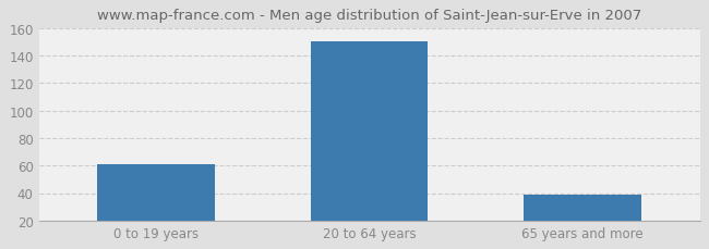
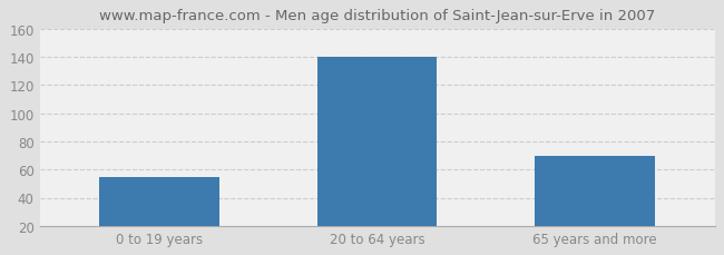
0 to 19 years: 61 -> 55
20 to 64 years: 150 -> 140
65 years and more: 39 -> 70
